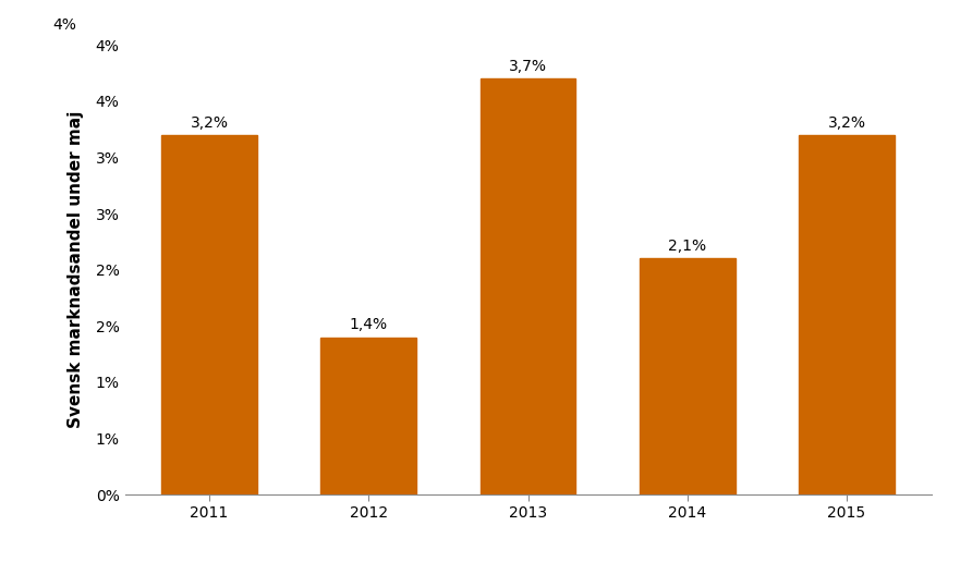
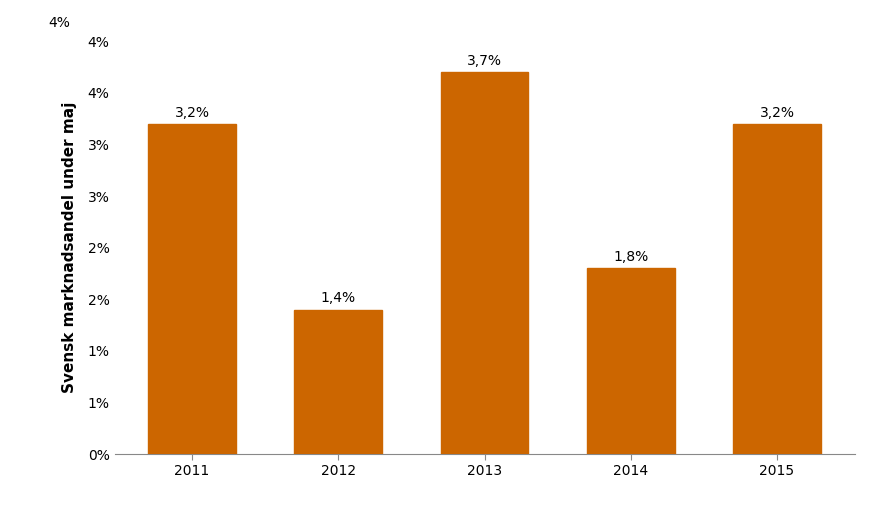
2014: 2,1% -> 1,8%
